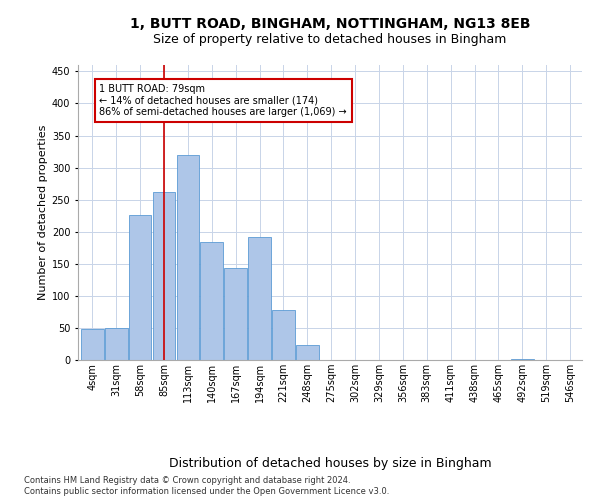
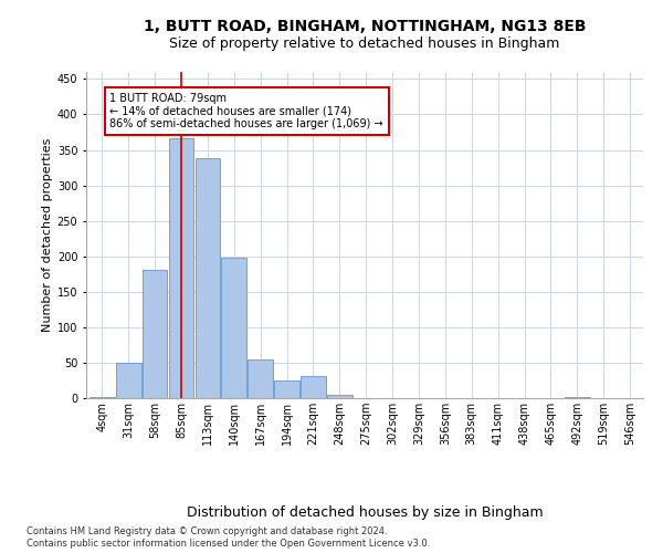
4sqm: 48 -> 2
58sqm: 226 -> 181
85sqm: 262 -> 367
113sqm: 320 -> 338
140sqm: 184 -> 198
167sqm: 144 -> 54
194sqm: 192 -> 25
221sqm: 78 -> 31
248sqm: 24 -> 5
